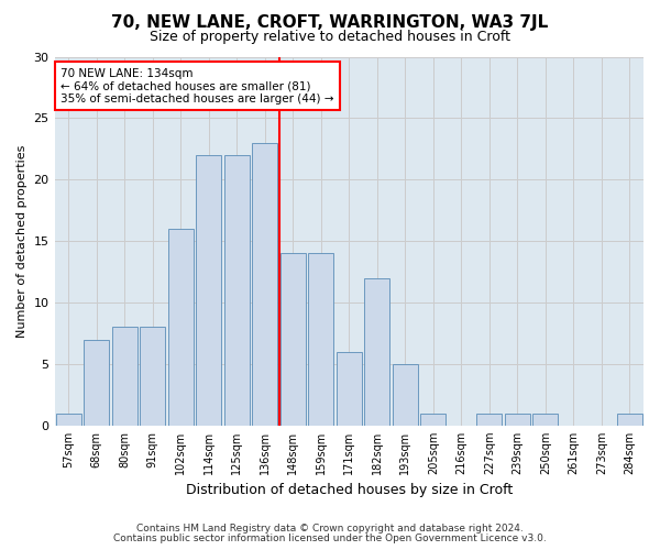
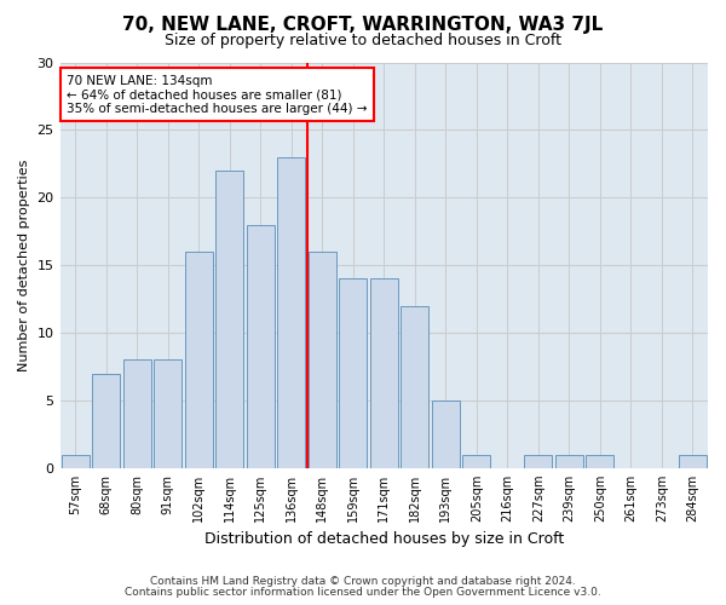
125sqm: 22 -> 18
148sqm: 14 -> 16
171sqm: 6 -> 14
